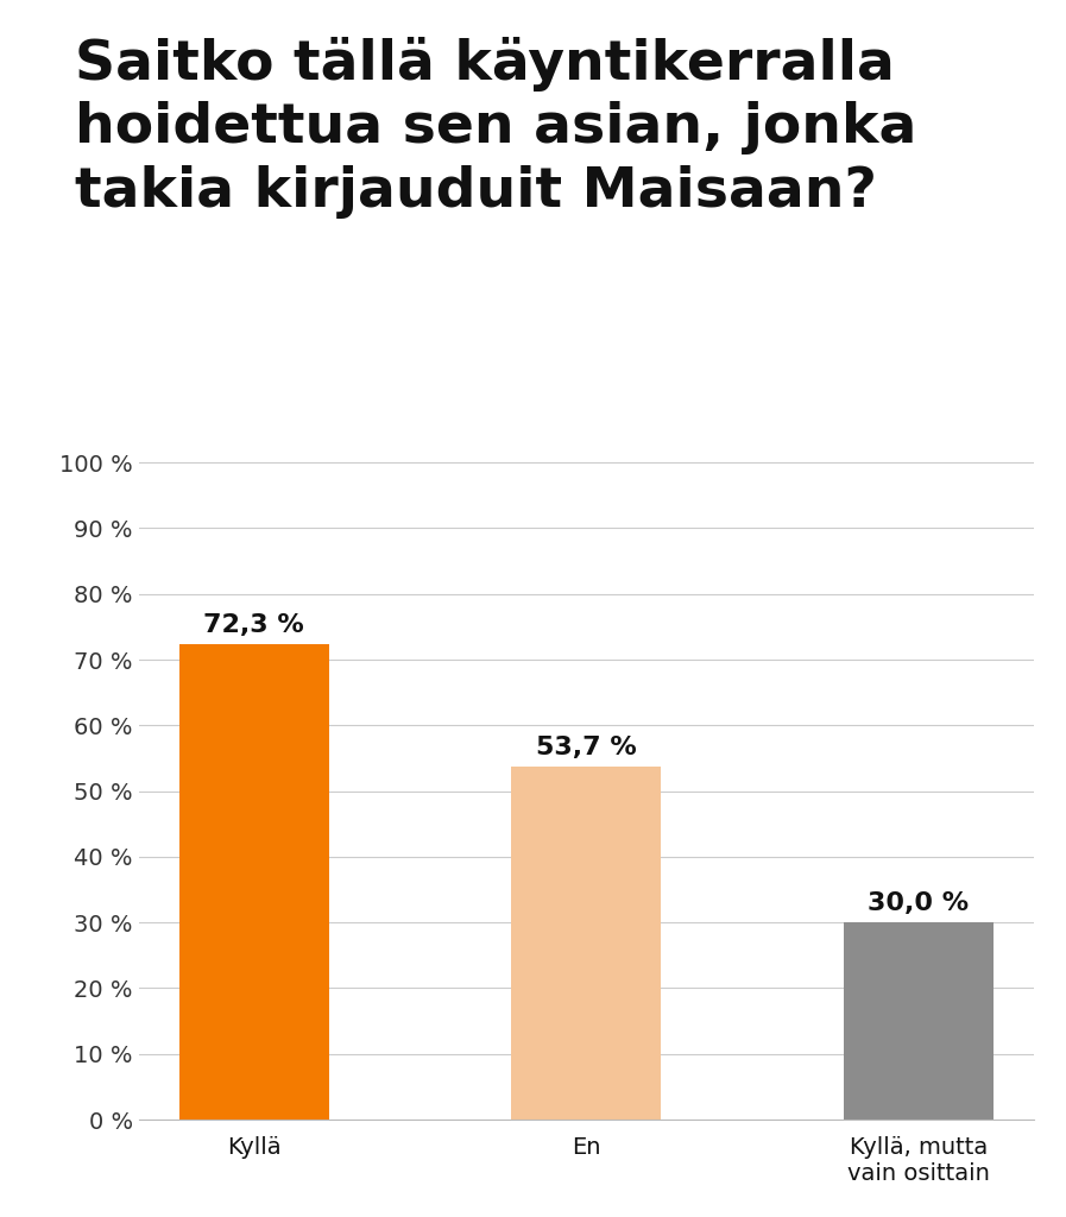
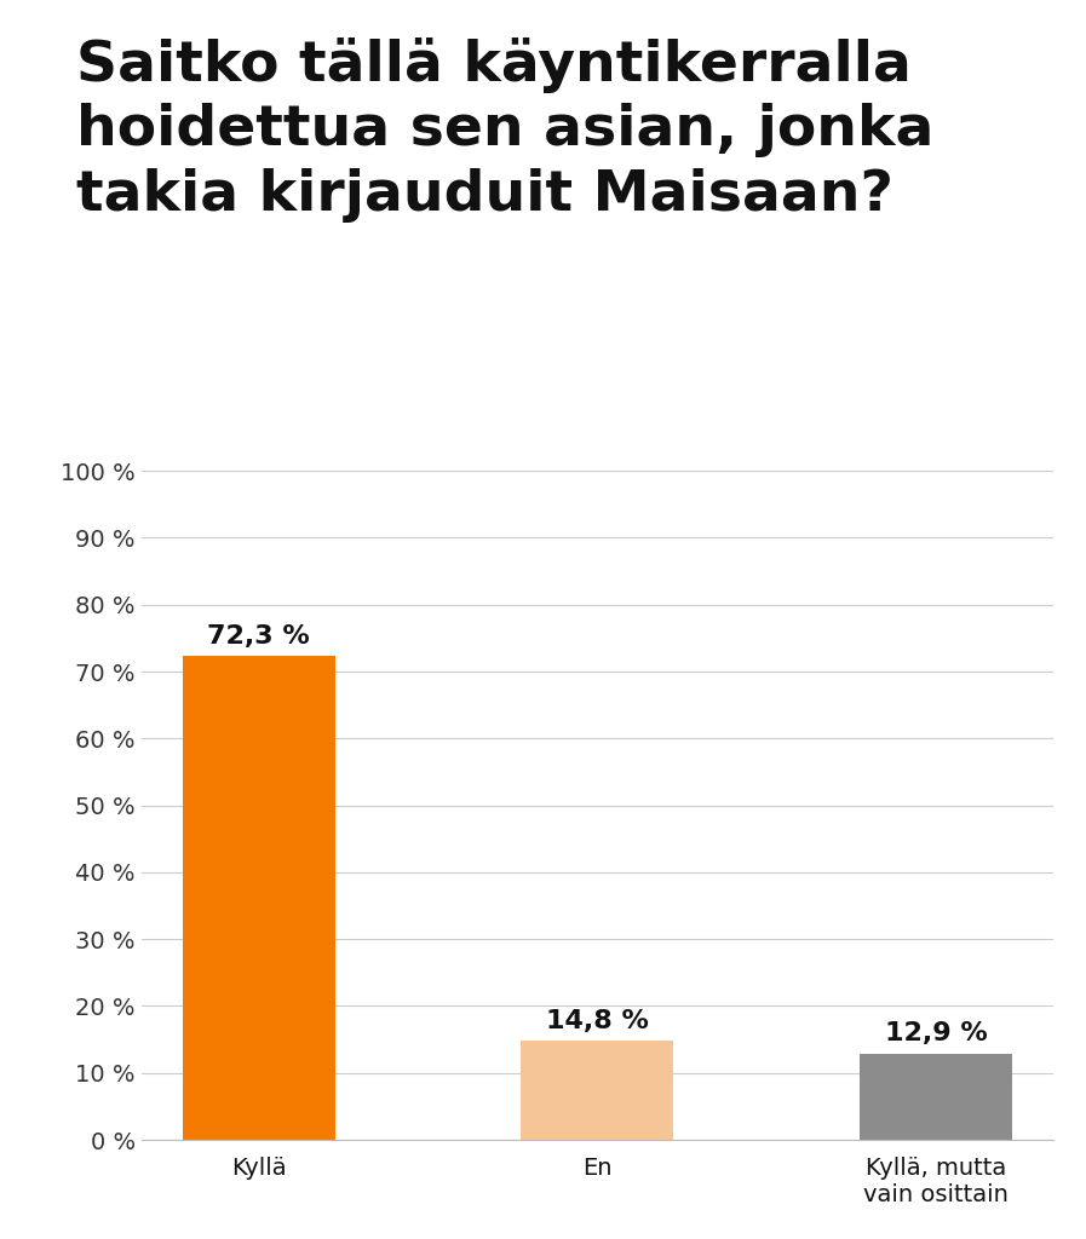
En: 53,7 -> 14,8
Kyllä, mutta vain osittain: 30,0 -> 12,9
